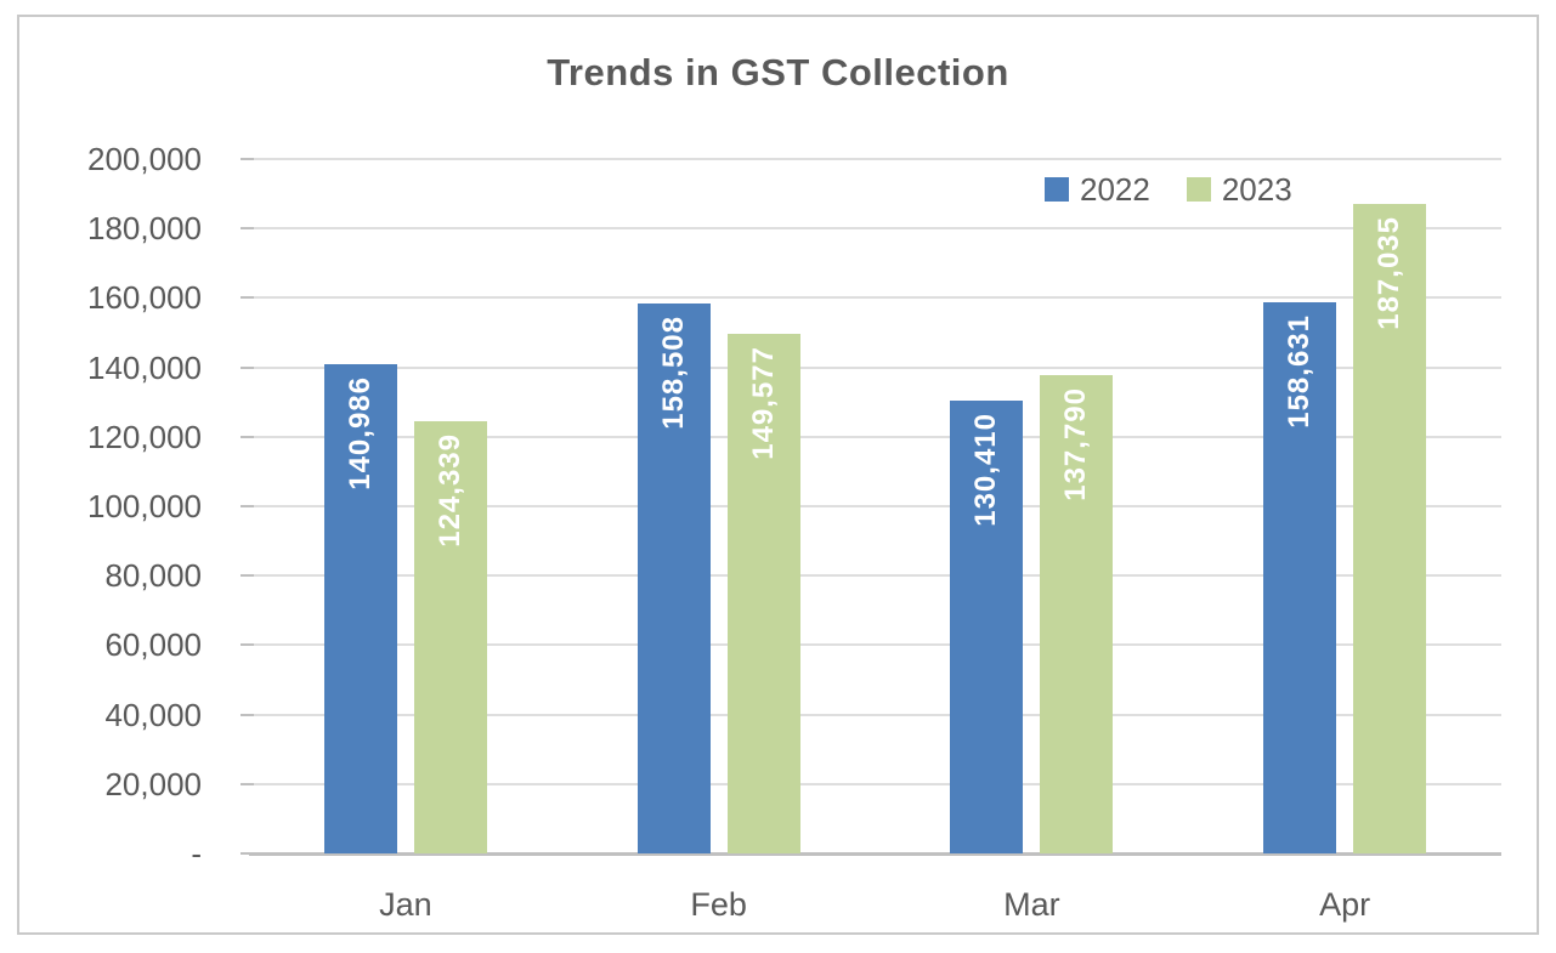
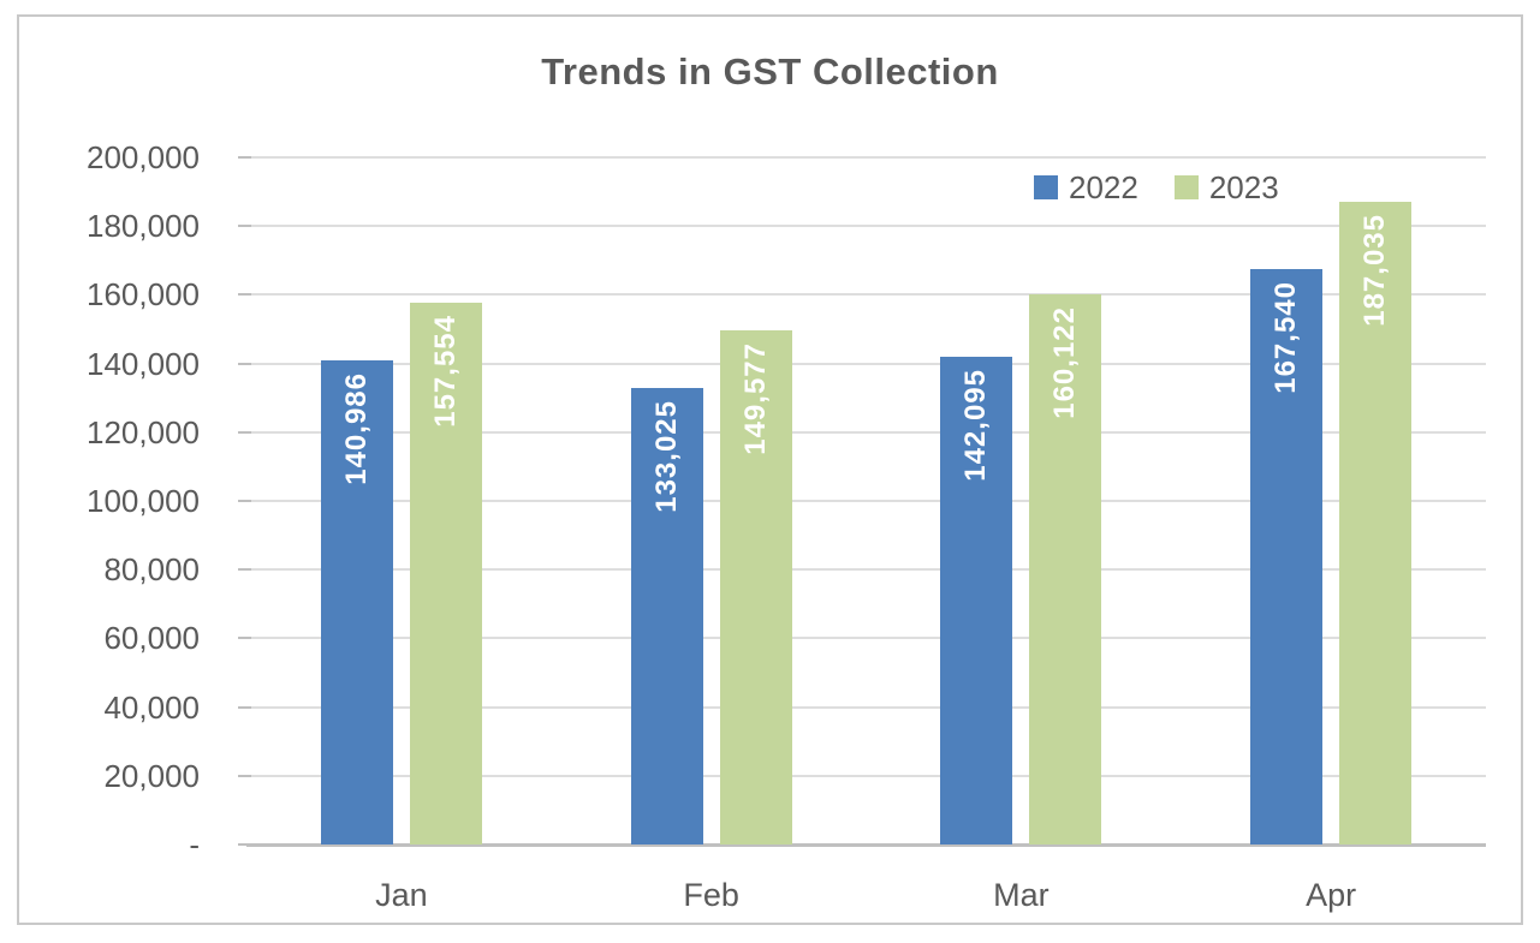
2023/Jan: 124,339 -> 157,554
2022/Feb: 158,508 -> 133,025
2022/Mar: 130,410 -> 142,095
2023/Mar: 137,790 -> 160,122
2022/Apr: 158,631 -> 167,540
